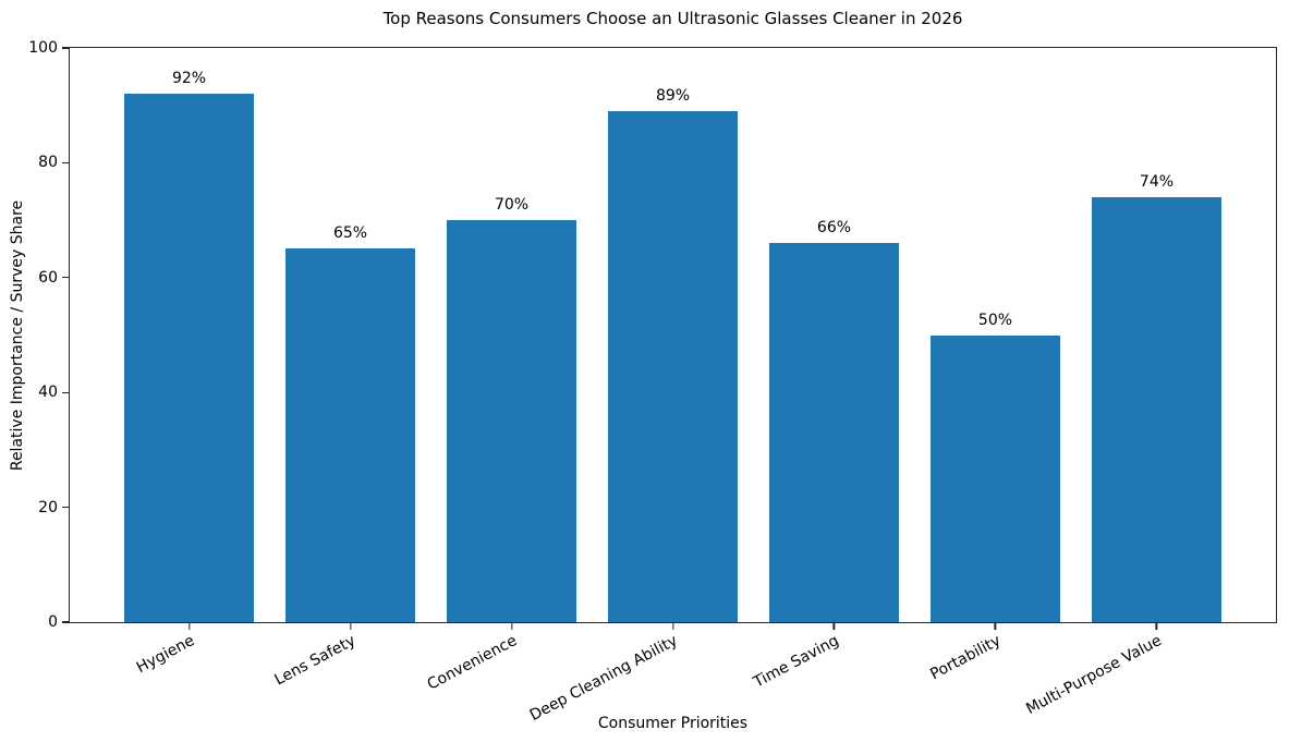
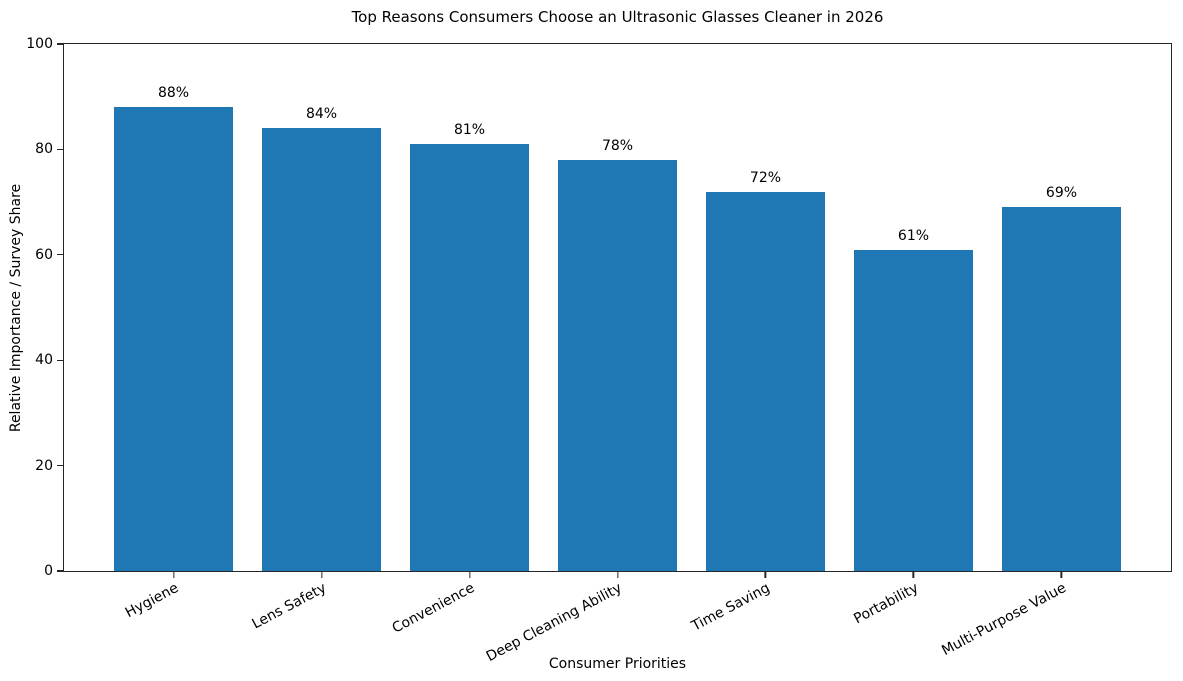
Hygiene: 92% -> 88%
Lens Safety: 65% -> 84%
Convenience: 70% -> 81%
Deep Cleaning Ability: 89% -> 78%
Time Saving: 66% -> 72%
Portability: 50% -> 61%
Multi-Purpose Value: 74% -> 69%
